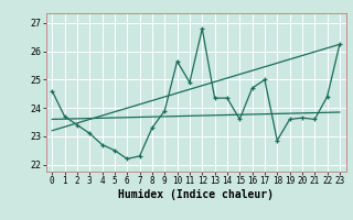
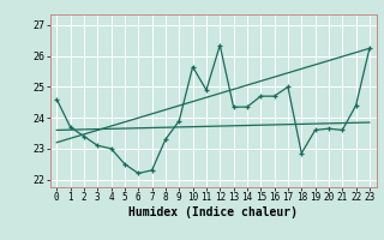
4: 22.70 -> 23.00
12: 26.80 -> 26.35
15: 23.60 -> 24.70
